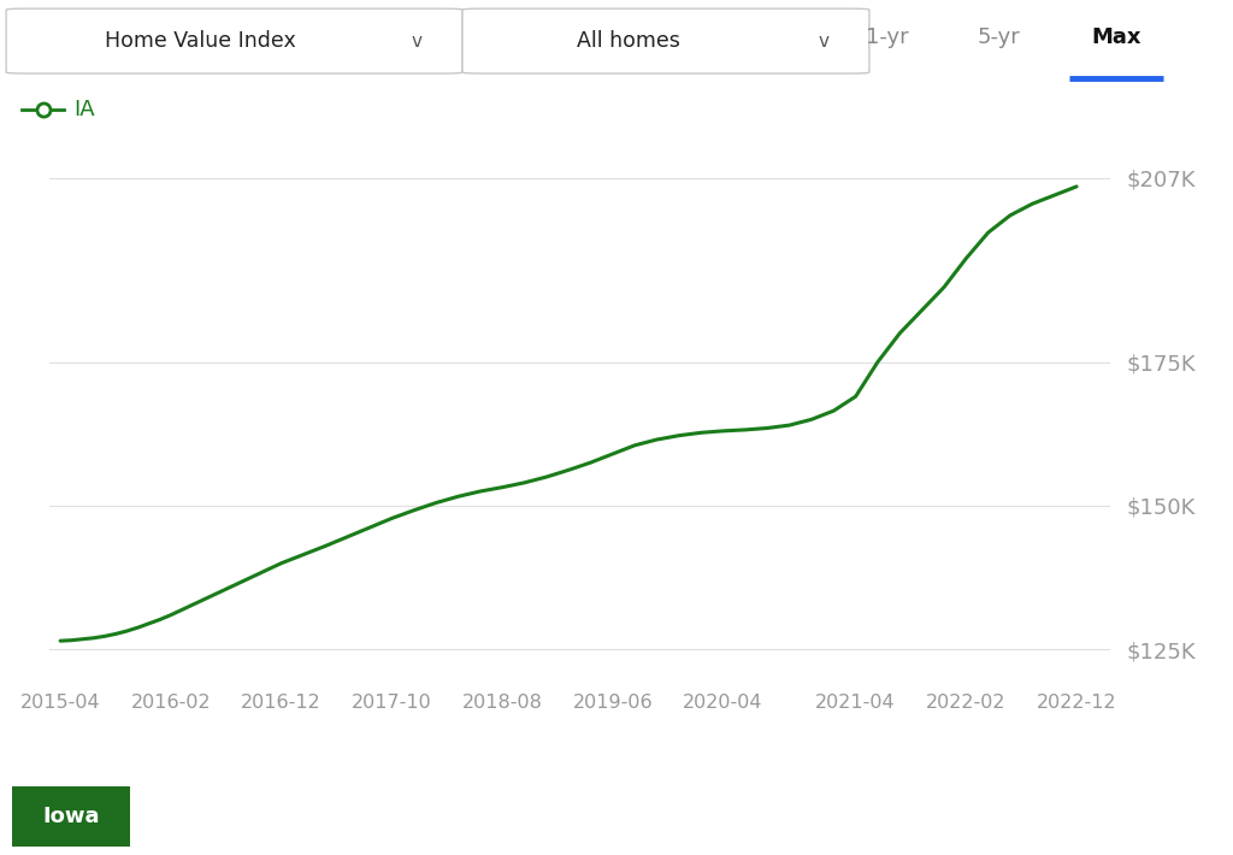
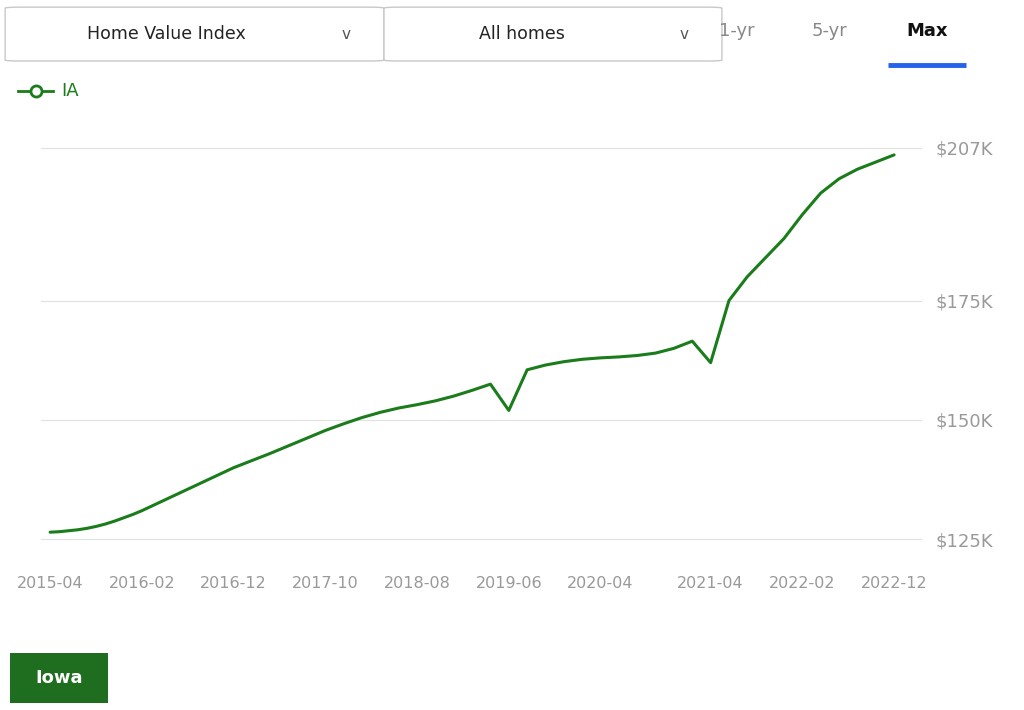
2019-06: $159.0K -> $152.0K
2021-04: $169.0K -> $162.0K
